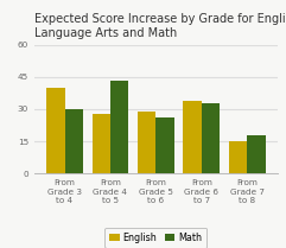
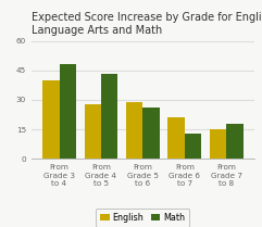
Math/From Grade 3 to 4: 30 -> 48
English/From Grade 6 to 7: 34 -> 21
Math/From Grade 6 to 7: 33 -> 13
